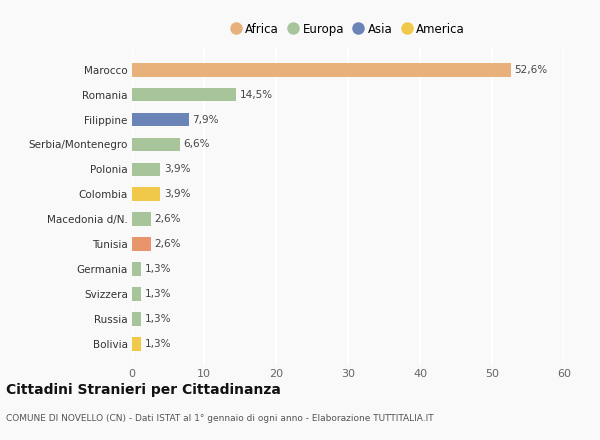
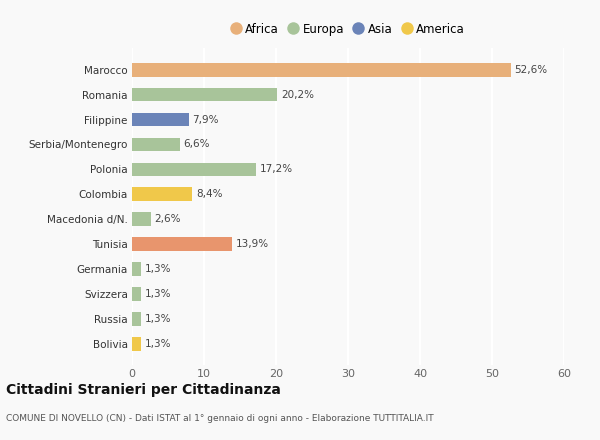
Romania: 14,5% -> 20,2%
Polonia: 3,9% -> 17,2%
Colombia: 3,9% -> 8,4%
Tunisia: 2,6% -> 13,9%
